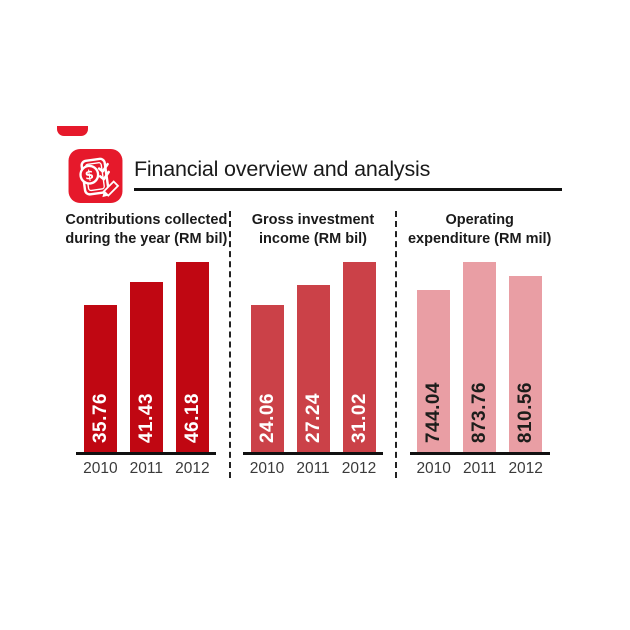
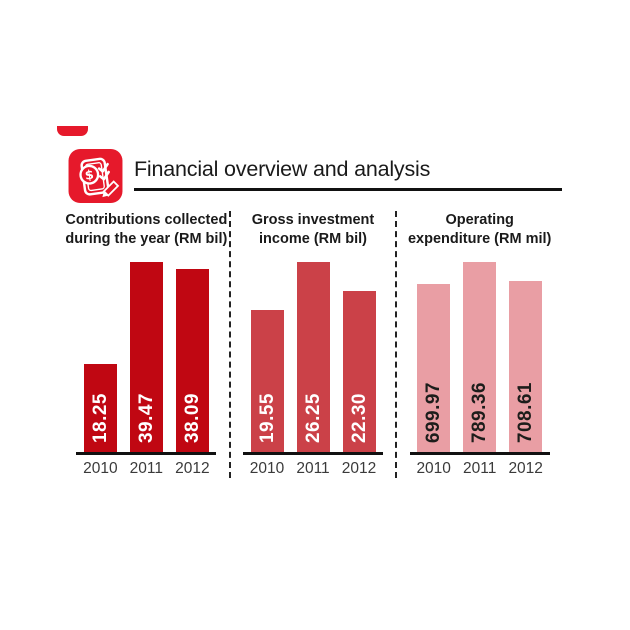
Contributions collected during the year (RM bil)/2010: 35.76 -> 18.25
Contributions collected during the year (RM bil)/2011: 41.43 -> 39.47
Contributions collected during the year (RM bil)/2012: 46.18 -> 38.09
Gross investment income (RM bil)/2010: 24.06 -> 19.55
Gross investment income (RM bil)/2011: 27.24 -> 26.25
Gross investment income (RM bil)/2012: 31.02 -> 22.30
Operating expenditure (RM mil)/2010: 744.04 -> 699.97
Operating expenditure (RM mil)/2011: 873.76 -> 789.36
Operating expenditure (RM mil)/2012: 810.56 -> 708.61
